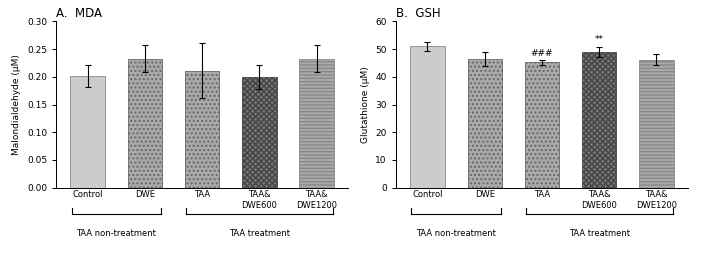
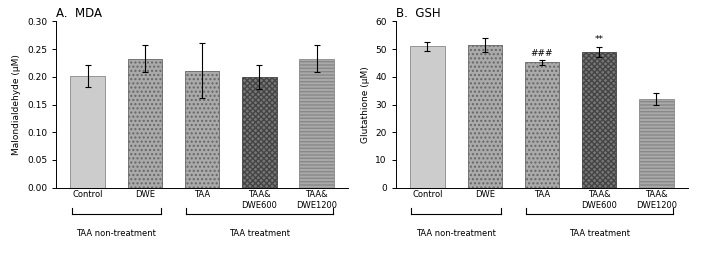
B. GSH/DWE: 46.5 -> 51.5
B. GSH/TAA& DWE1200: 46.2 -> 32.0
